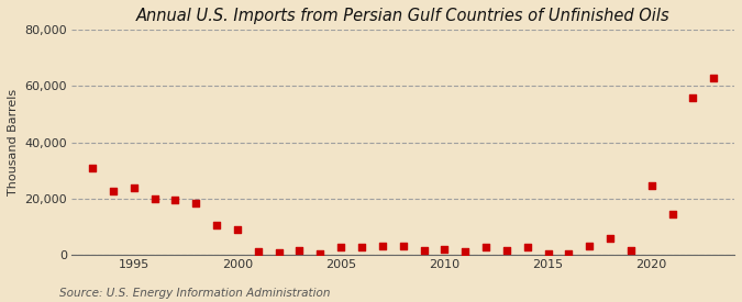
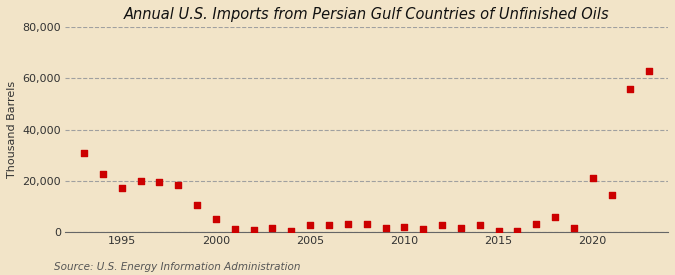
1995: 24,000 -> 17,000
2000: 9,000 -> 5,000
2020: 24,500 -> 21,000
